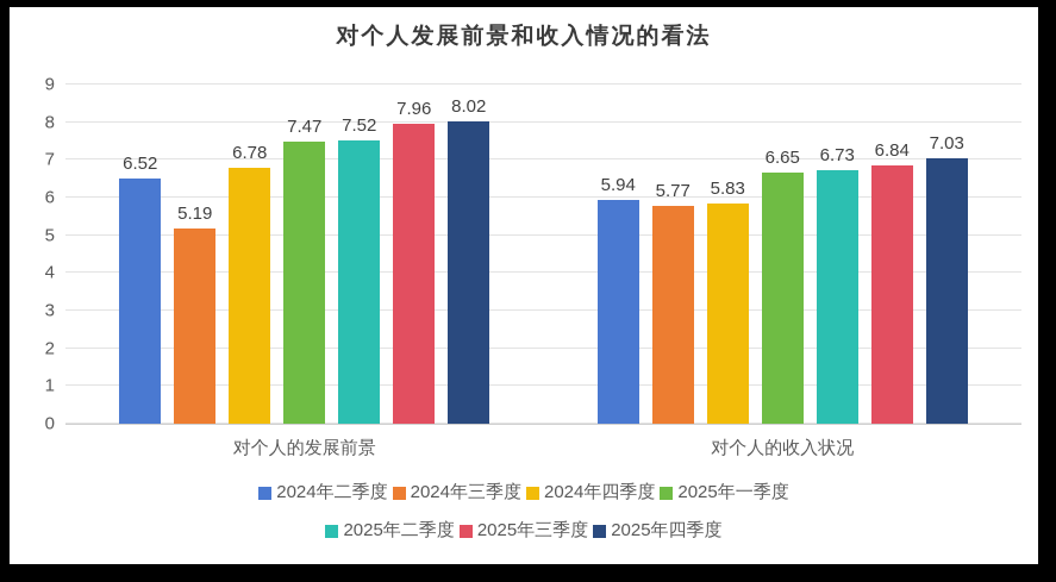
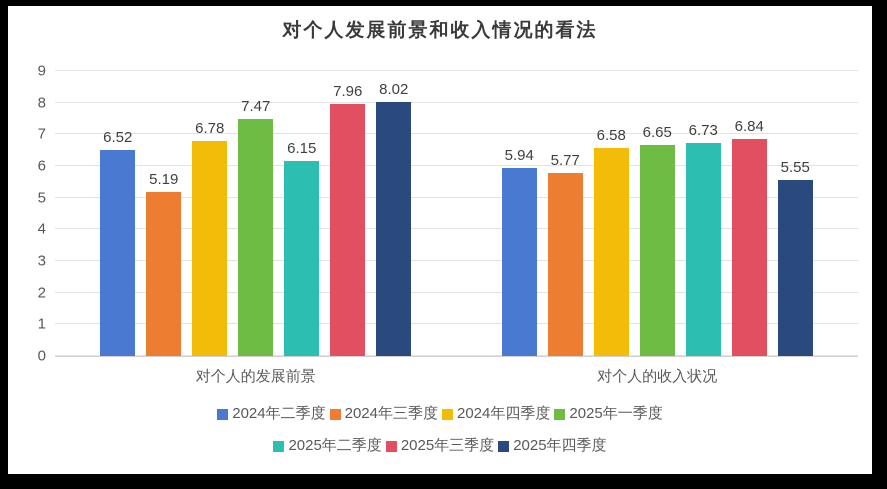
2025年二季度/对个人的发展前景: 7.52 -> 6.15
2024年四季度/对个人的收入状况: 5.83 -> 6.58
2025年四季度/对个人的收入状况: 7.03 -> 5.55
